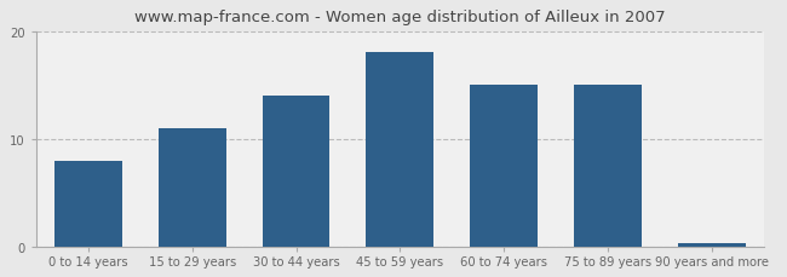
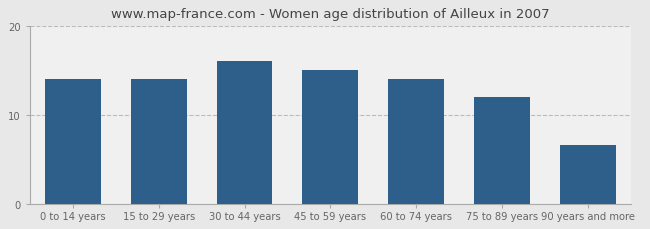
0 to 14 years: 8.0 -> 14.0
15 to 29 years: 11.0 -> 14.0
30 to 44 years: 14.0 -> 16.0
45 to 59 years: 18.0 -> 15.0
60 to 74 years: 15.0 -> 14.0
75 to 89 years: 15.0 -> 12.0
90 years and more: 0.3 -> 6.6
